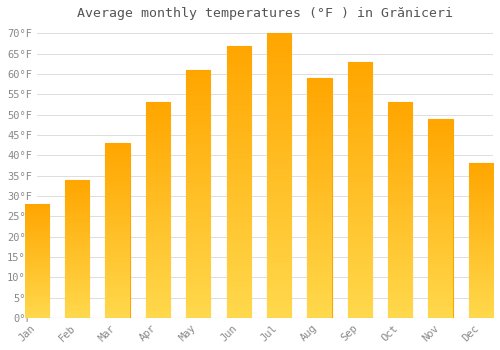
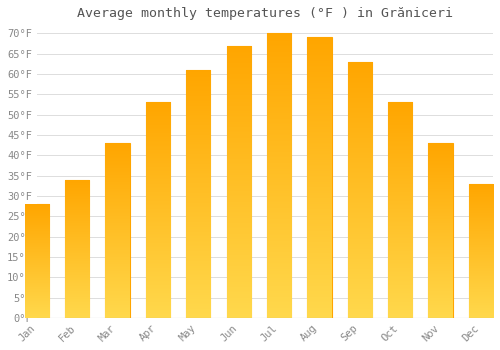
Aug: 59°F -> 69°F
Nov: 49°F -> 43°F
Dec: 38°F -> 33°F
